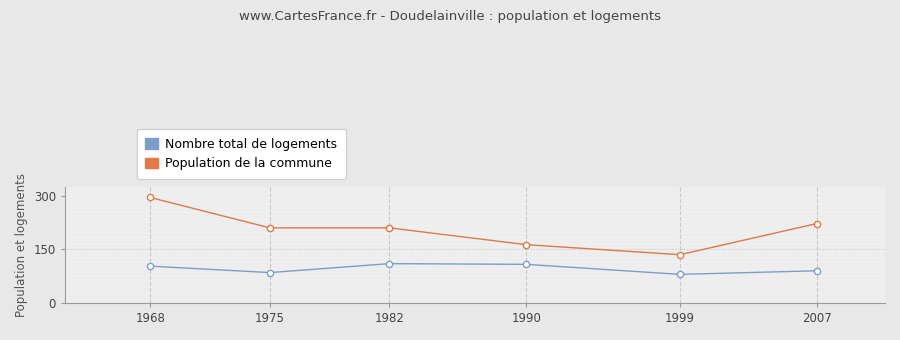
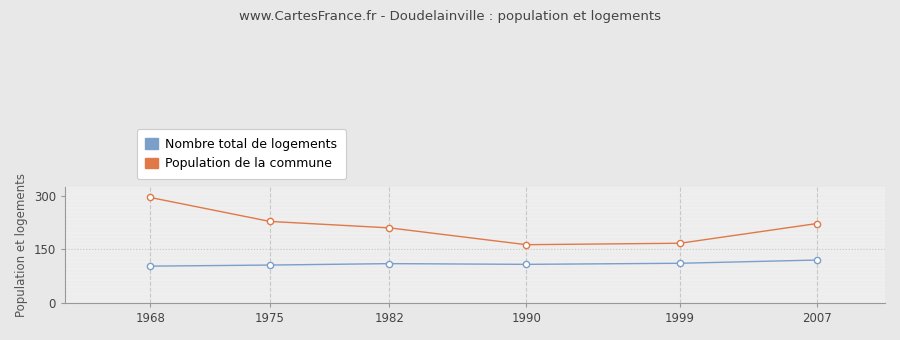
Nombre total de logements/1975: 85 -> 106
Population de la commune/1975: 210 -> 228
Nombre total de logements/1999: 80 -> 111
Population de la commune/1999: 135 -> 167
Nombre total de logements/2007: 90 -> 120
